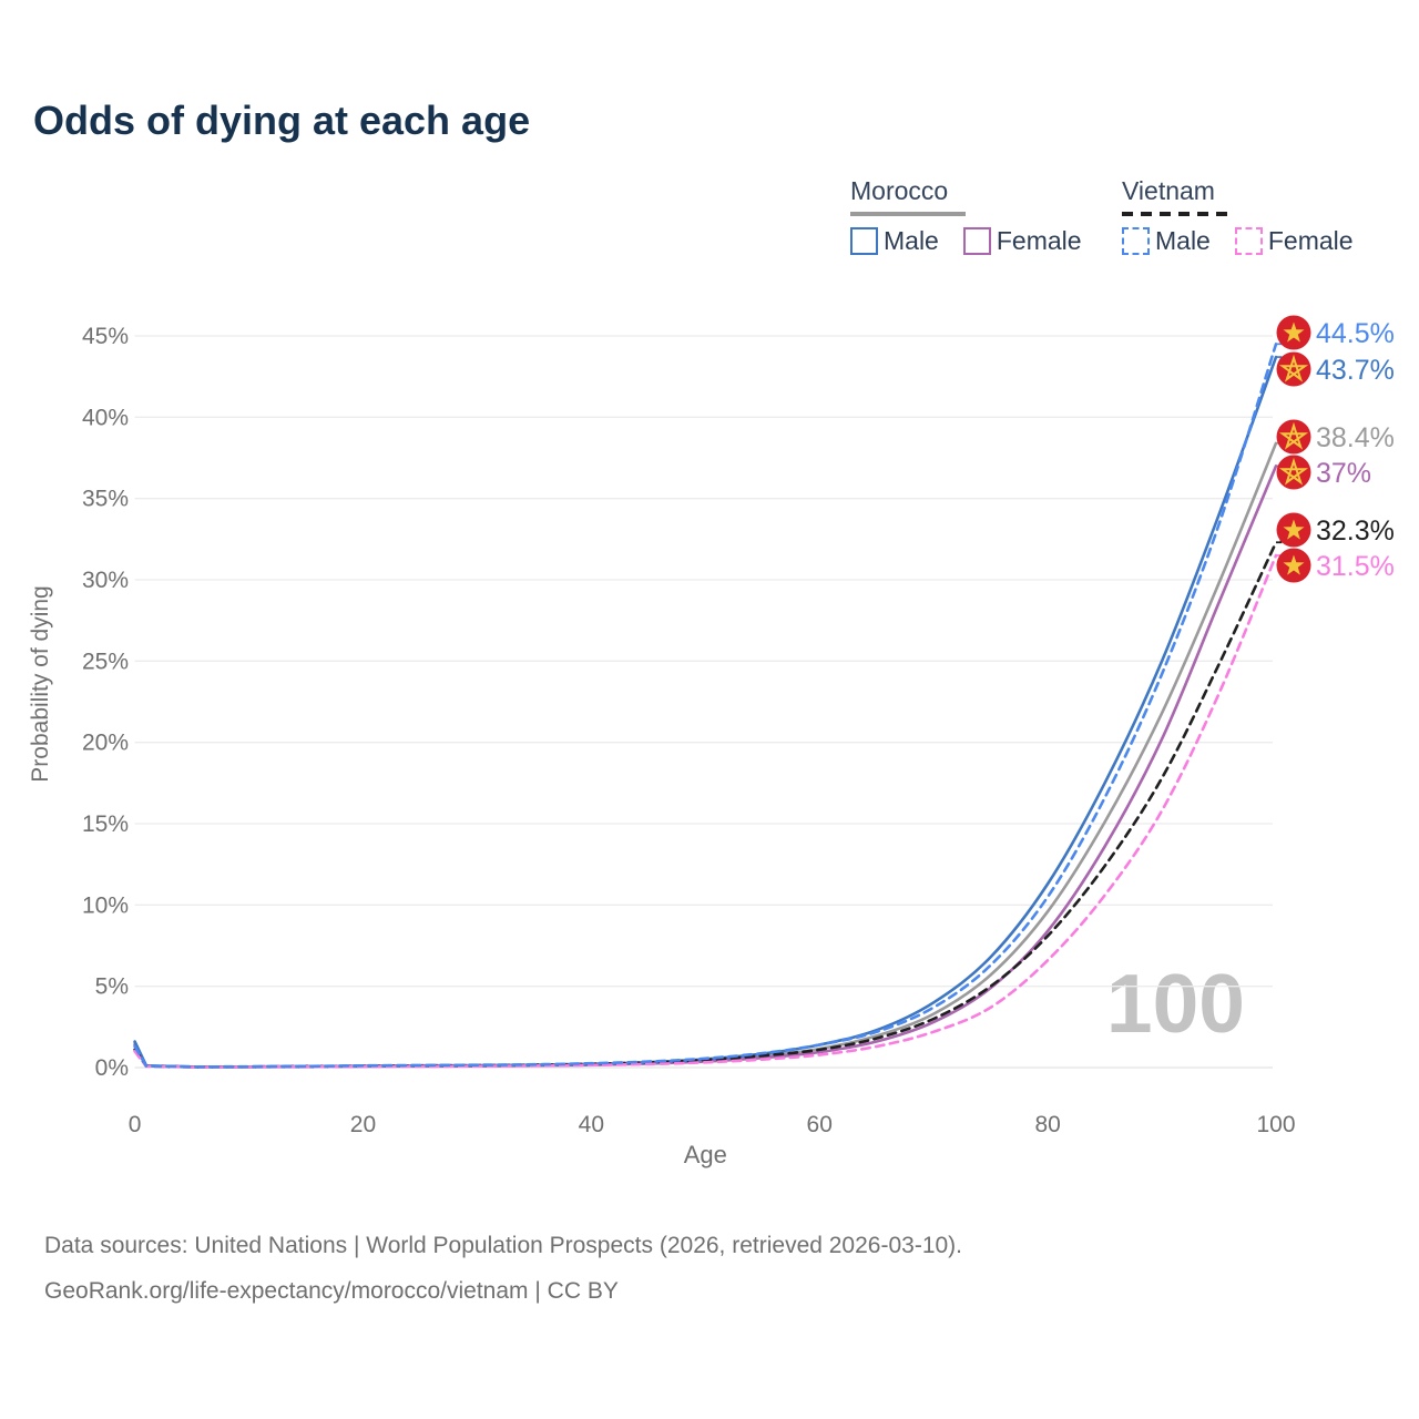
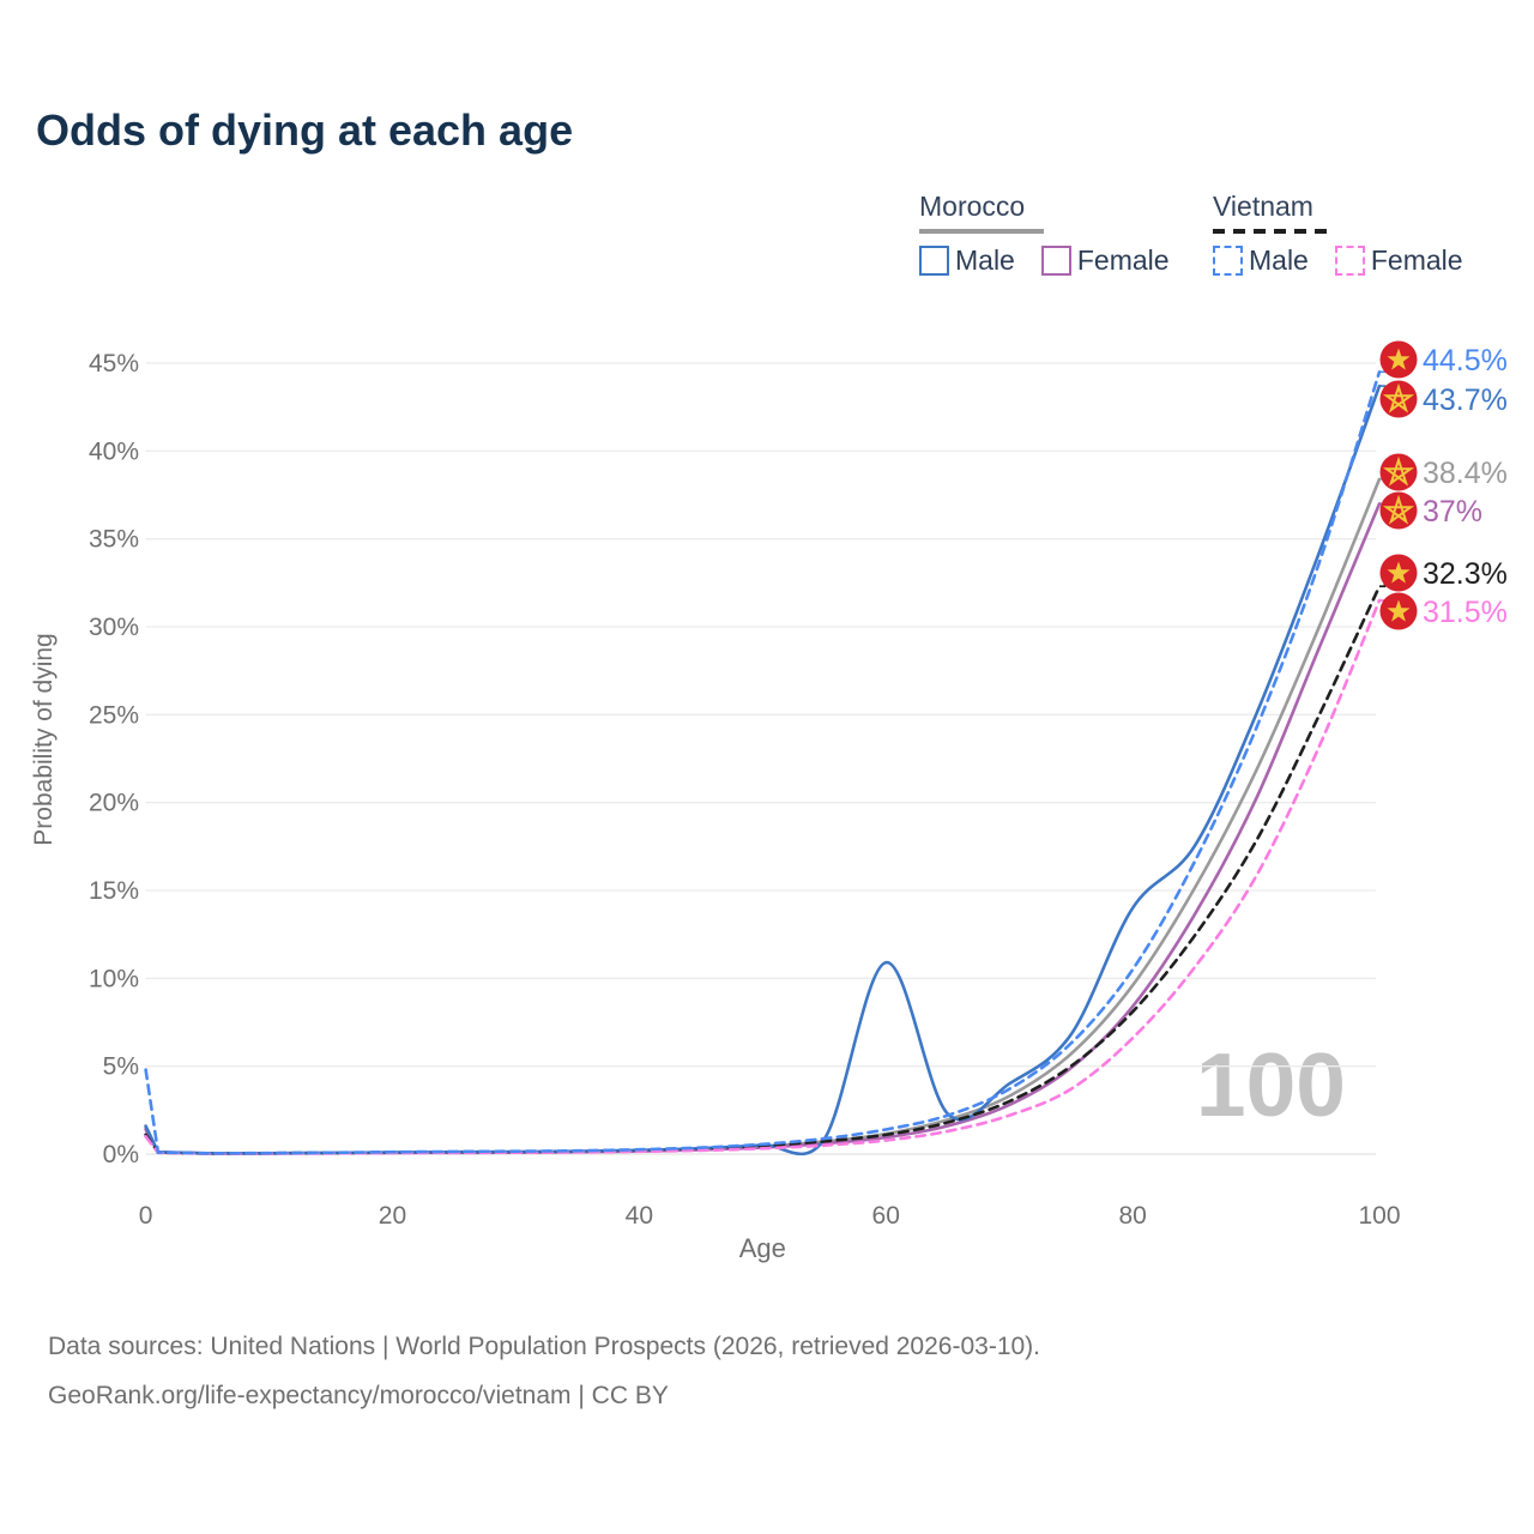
Vietnam Male/0: 1.3% -> 4.8%
Morocco Male/60: 1.4% -> 10.9%
Morocco Male/80: 11.3% -> 14.0%
